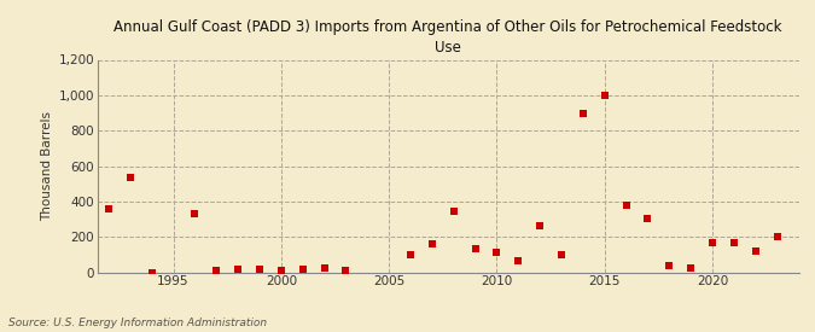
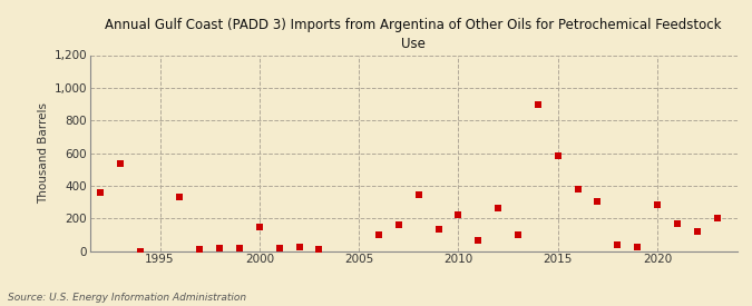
2000: 10 -> 150
2010: 120 -> 220
2015: 1,000 -> 580
2020: 160 -> 280
